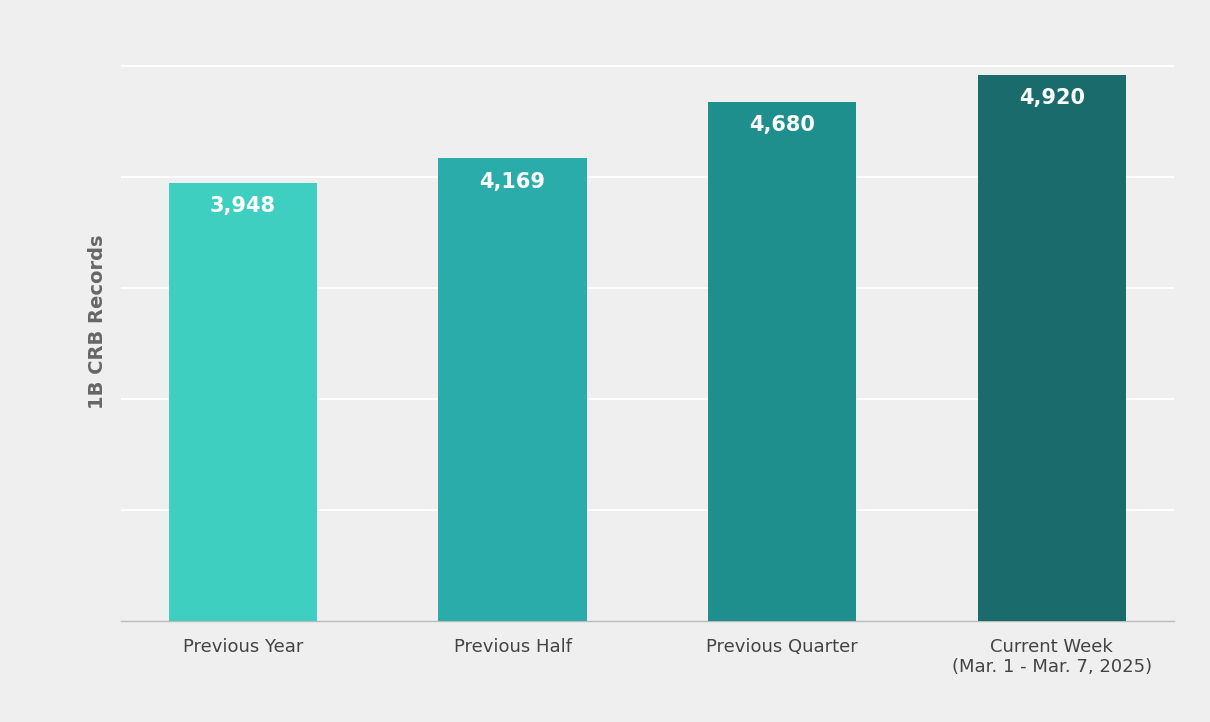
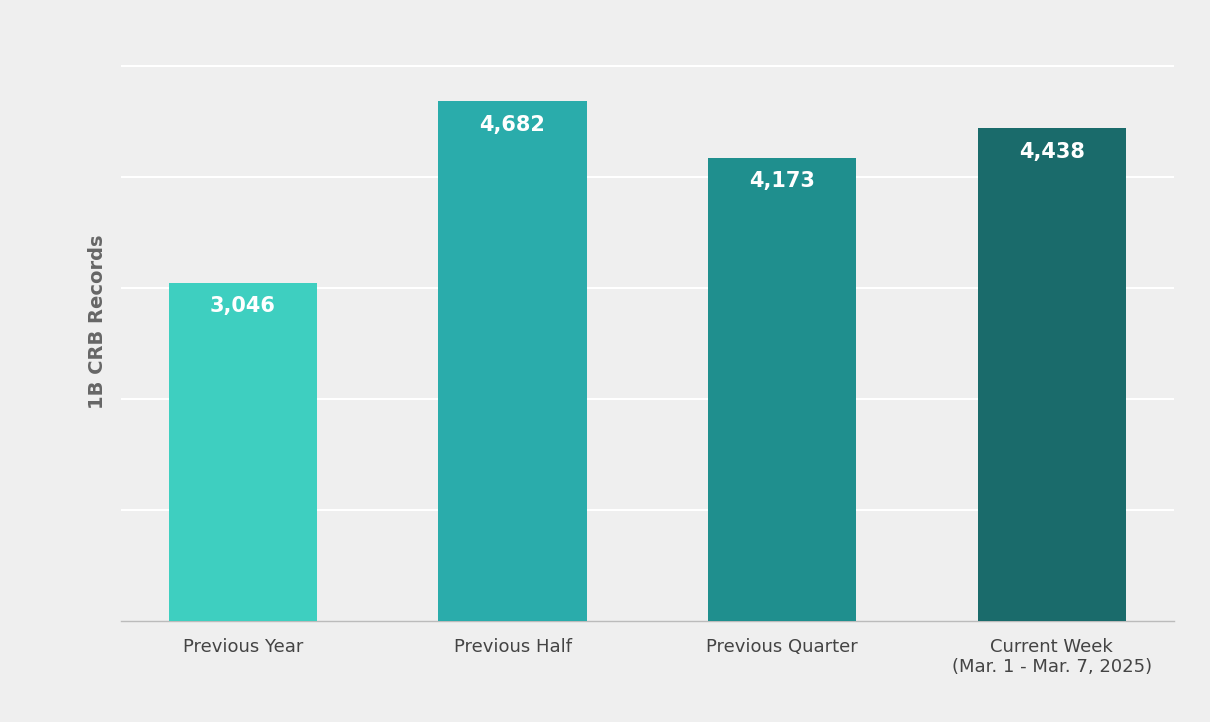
Previous Year: 3,948 -> 3,046
Previous Half: 4,169 -> 4,682
Previous Quarter: 4,680 -> 4,173
Current Week (Mar. 1 - Mar. 7, 2025): 4,920 -> 4,438
